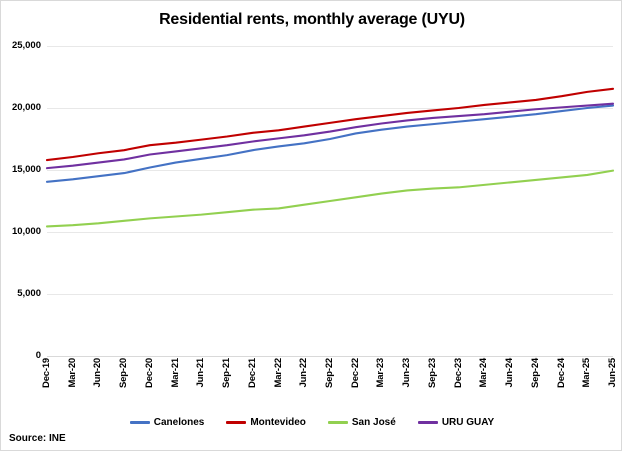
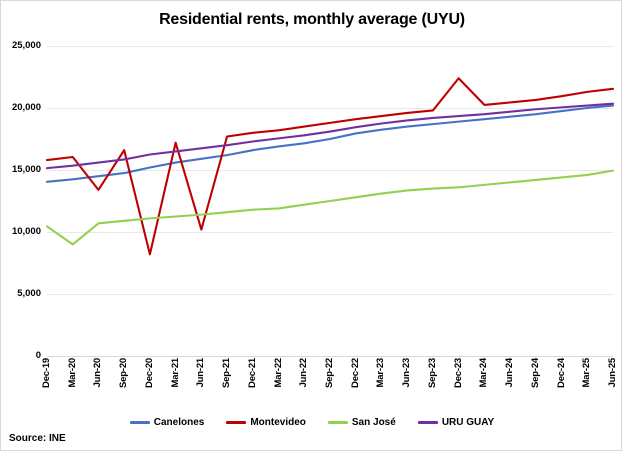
San José/Mar-20: 10600 -> 9000
Montevideo/Jun-20: 16400 -> 13400
Montevideo/Dec-20: 17000 -> 8200
Montevideo/Jun-21: 17400 -> 10200
Montevideo/Dec-23: 20000 -> 22400
